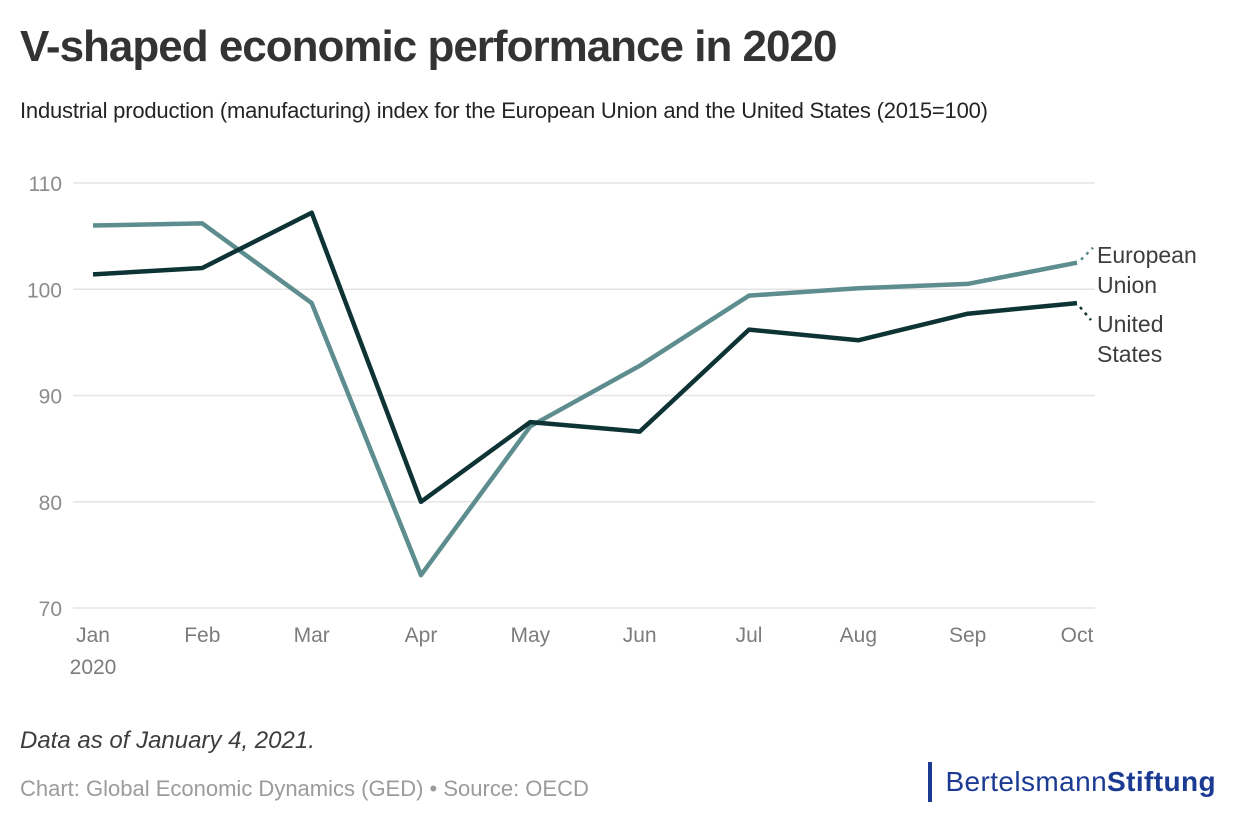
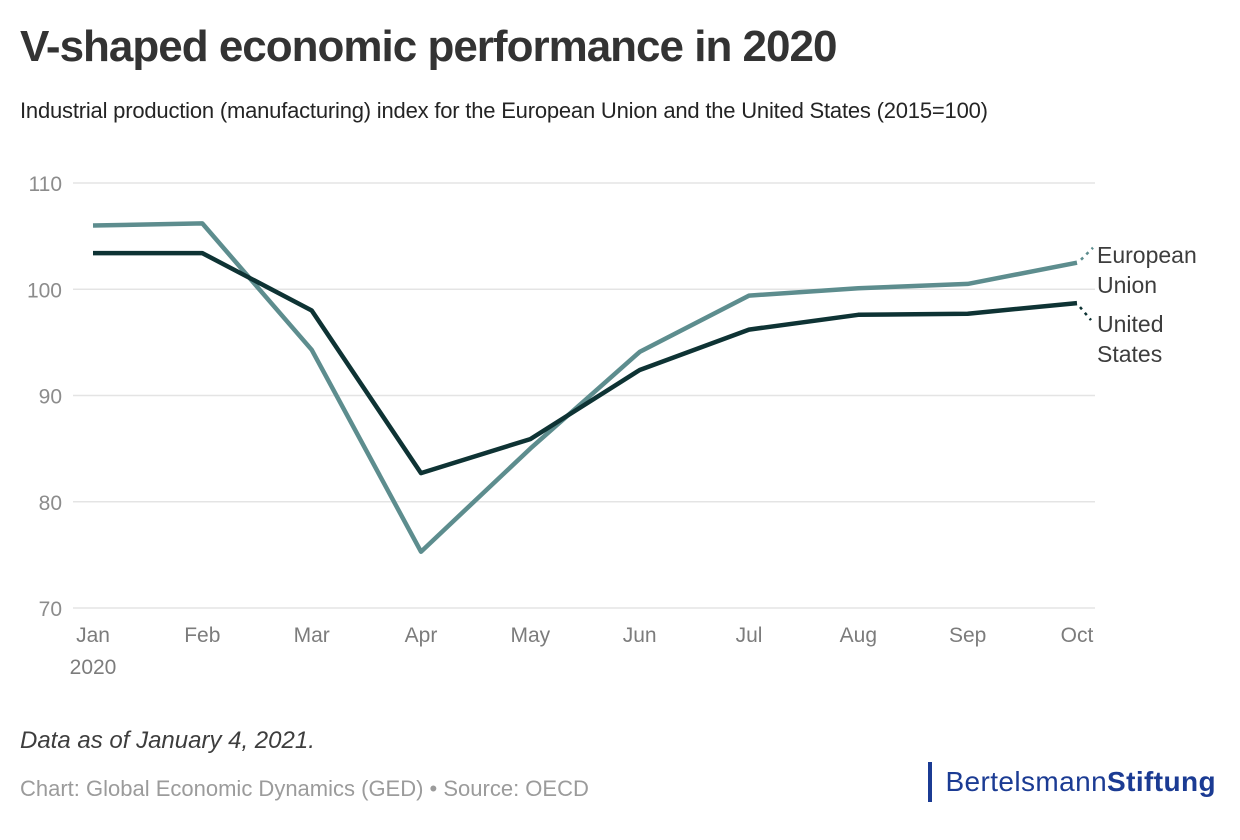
United States/Jan: 101.4 -> 103.4
United States/Feb: 102.0 -> 103.4
European Union/Mar: 98.7 -> 94.3
United States/Mar: 107.2 -> 98.0
European Union/Apr: 73.1 -> 75.3
United States/Apr: 80.0 -> 82.7
European Union/May: 87.1 -> 85.0
United States/May: 87.5 -> 85.9
European Union/Jun: 92.8 -> 94.1
United States/Jun: 86.6 -> 92.4
United States/Aug: 95.2 -> 97.6
